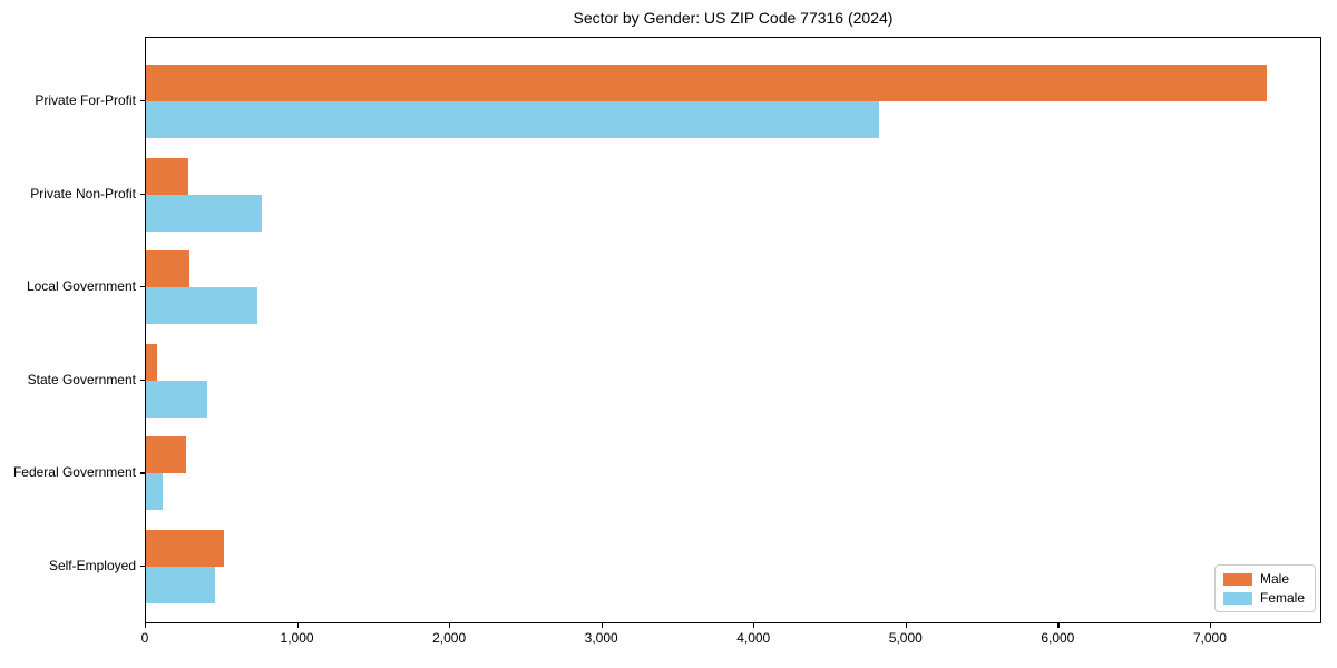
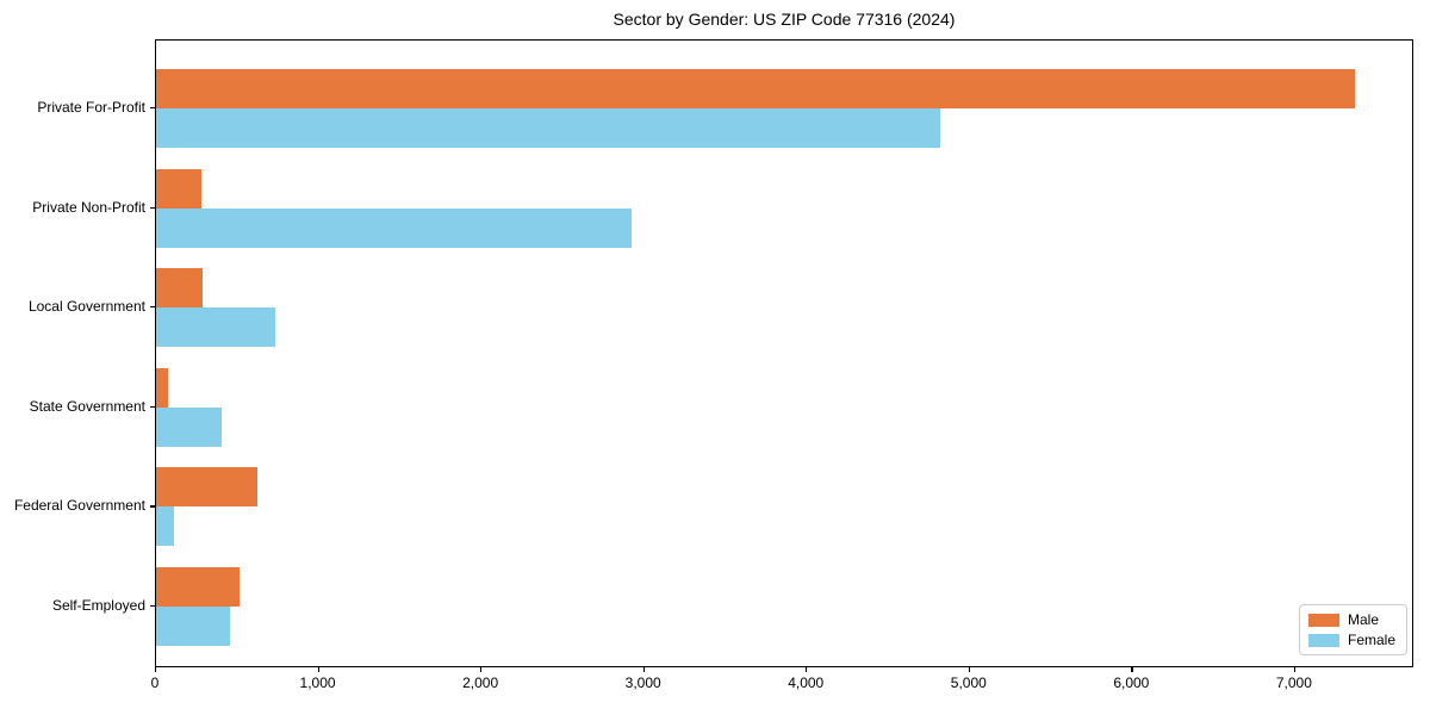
Female/Private Non-Profit: 760 -> 2920
Male/Federal Government: 260 -> 620
